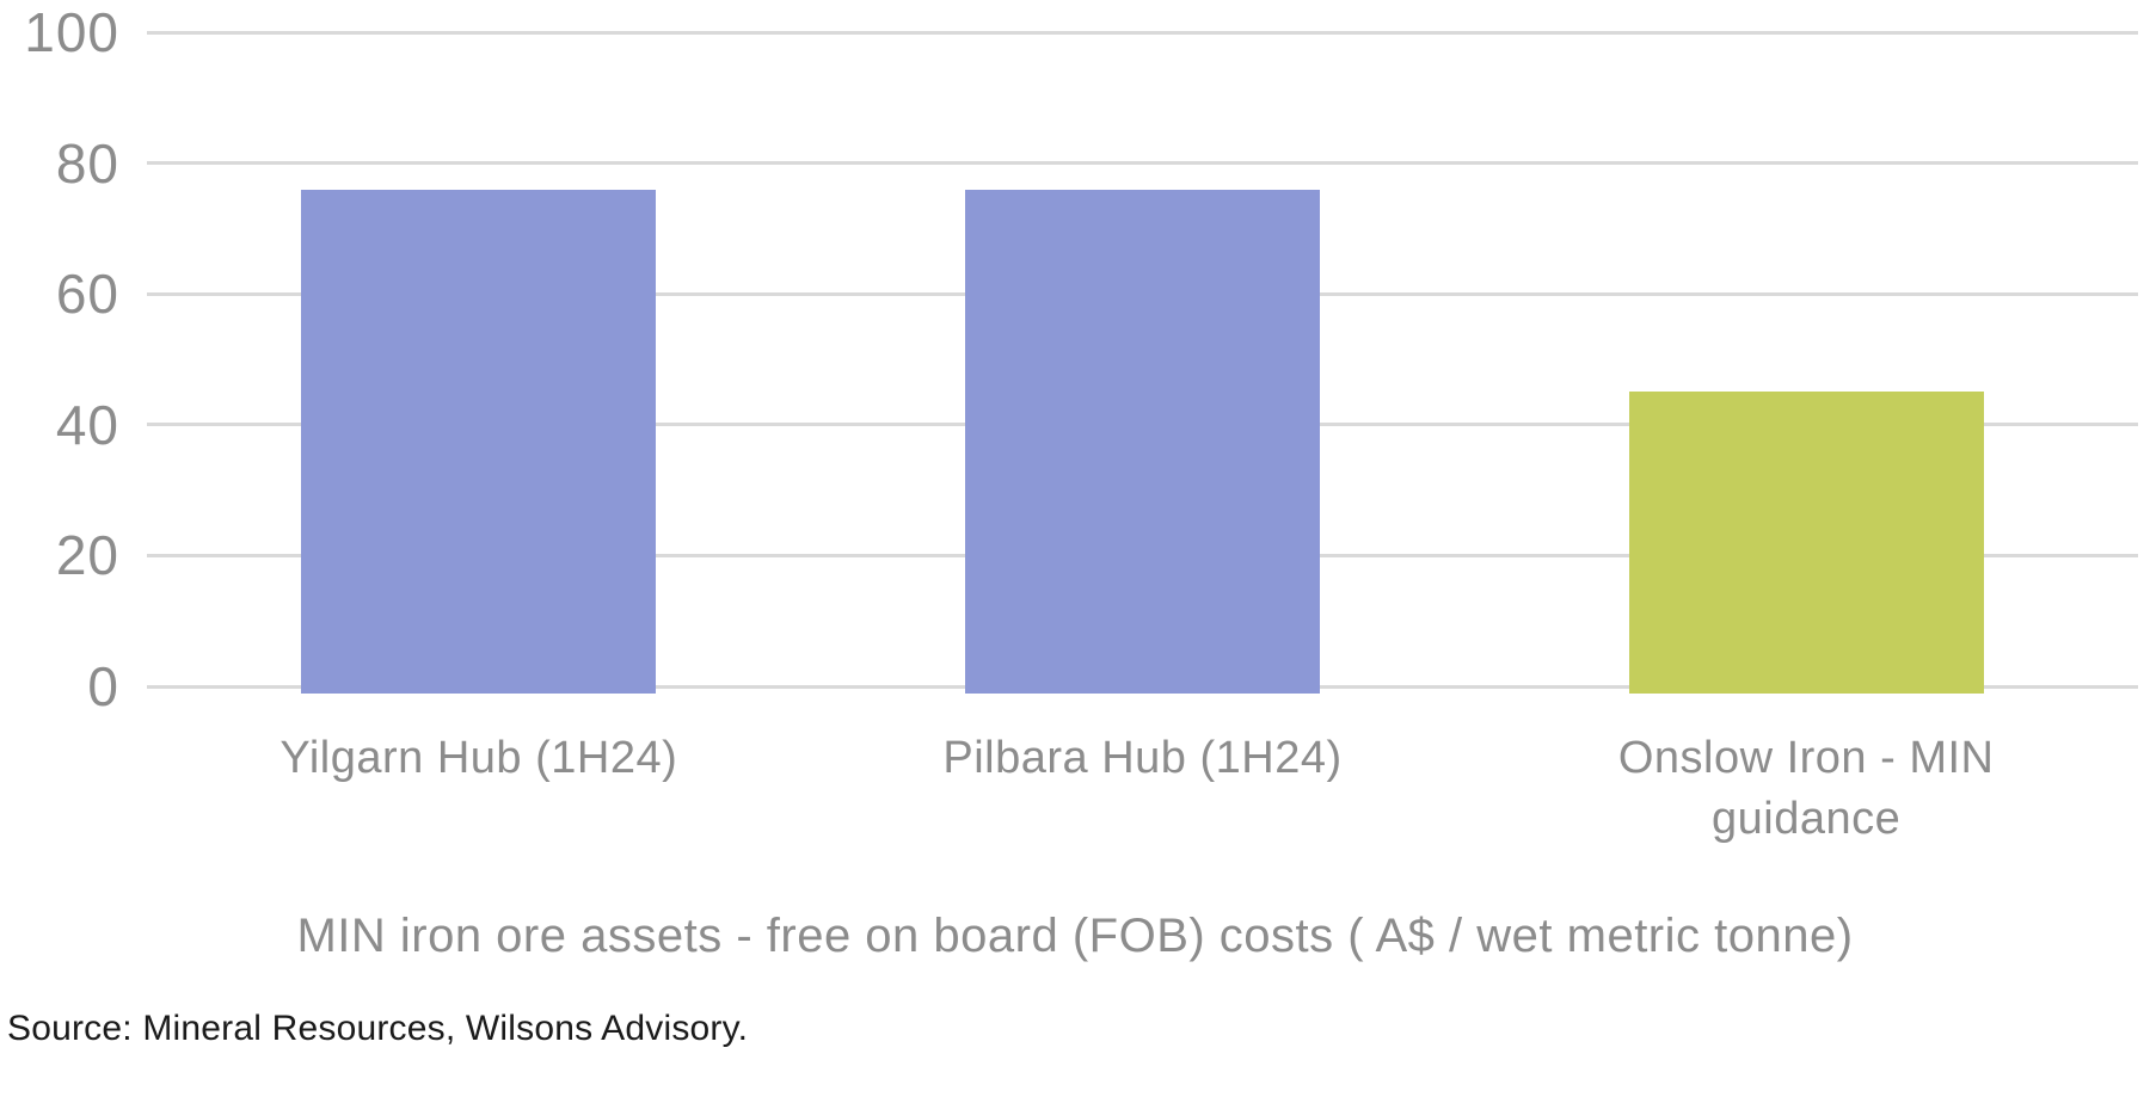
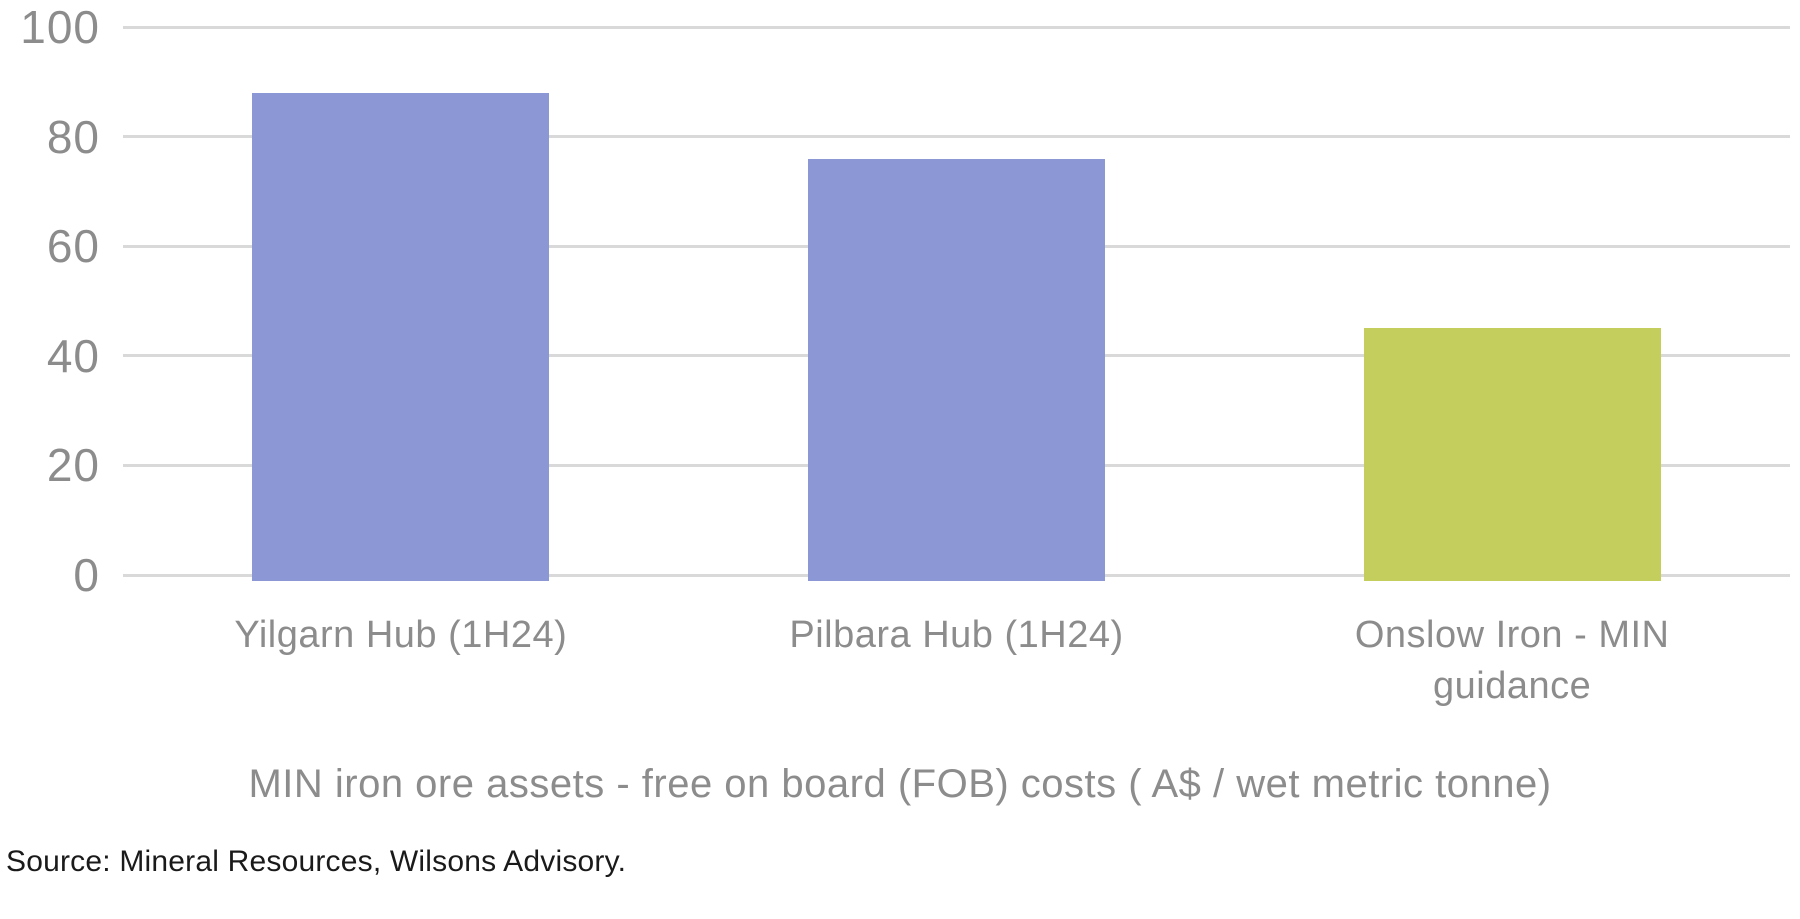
Yilgarn Hub (1H24): 76 -> 88
